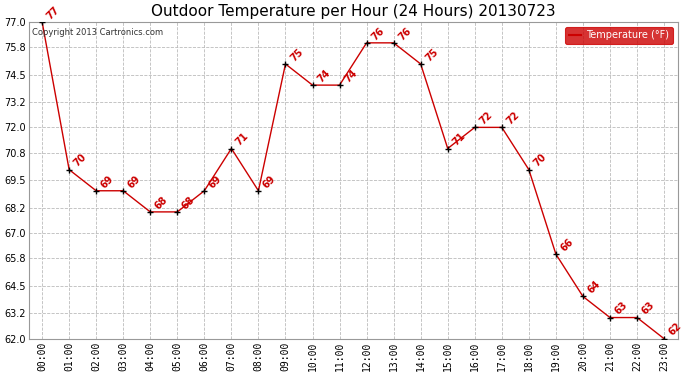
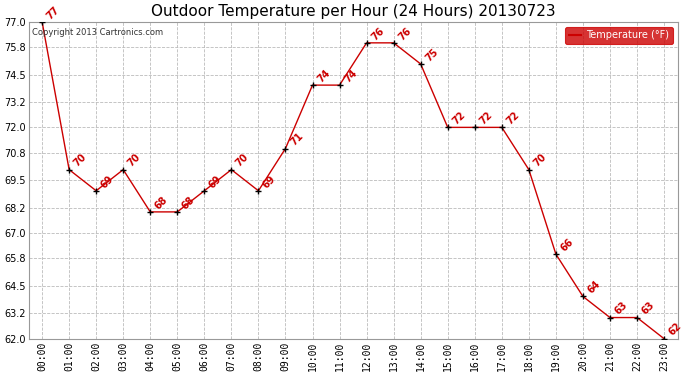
03:00: 69 -> 70
07:00: 71 -> 70
09:00: 75 -> 71
15:00: 71 -> 72
